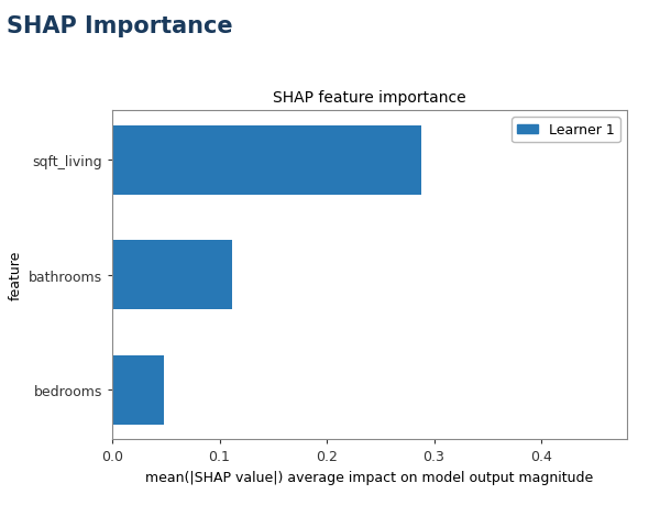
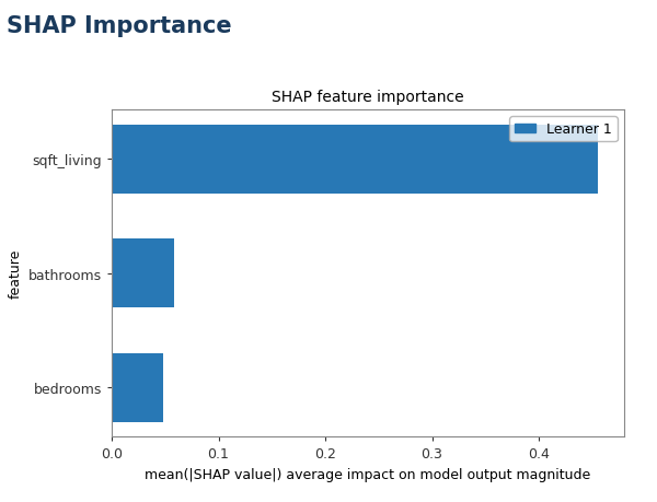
sqft_living: 0.288 -> 0.455
bathrooms: 0.112 -> 0.058
